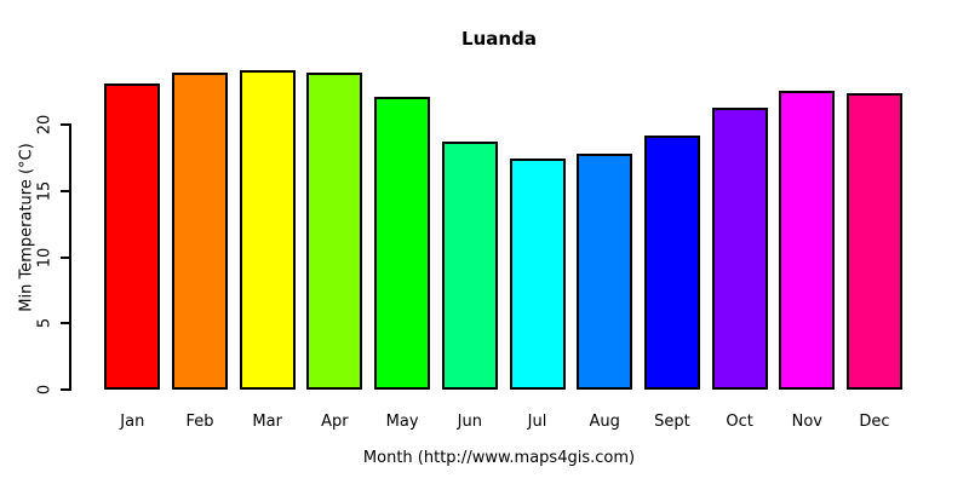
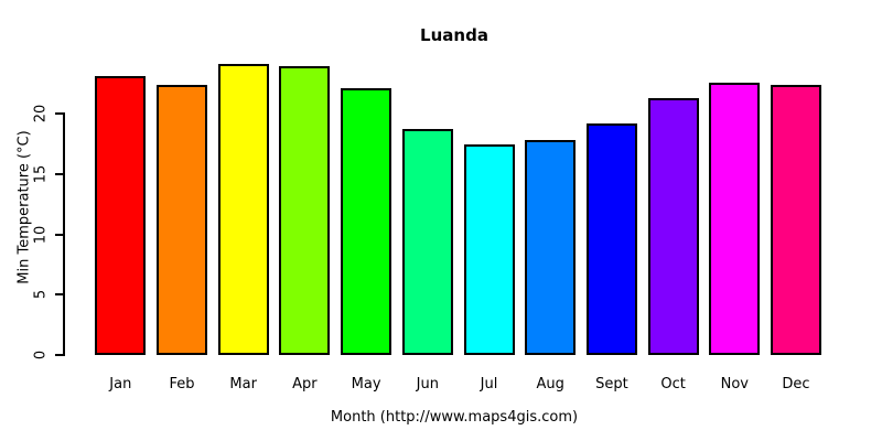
Feb: 23.9 -> 22.4
